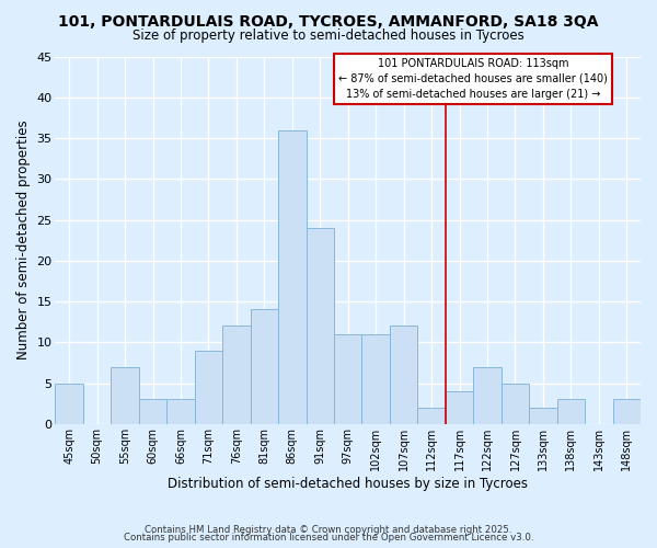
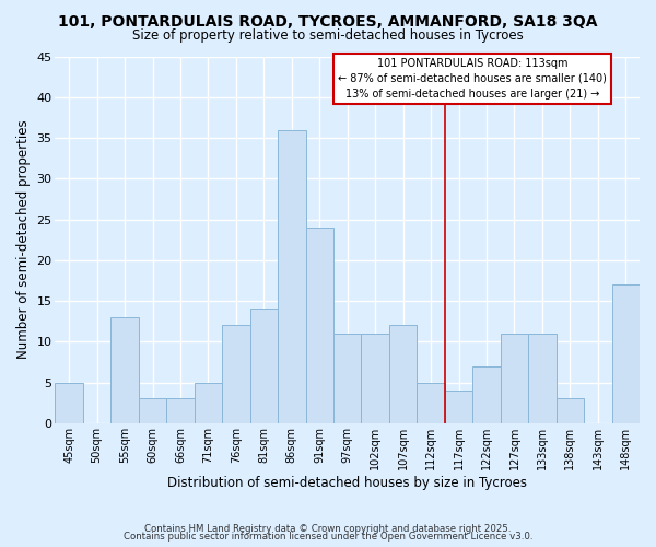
55sqm: 7 -> 13
71sqm: 9 -> 5
112sqm: 2 -> 5
127sqm: 5 -> 11
133sqm: 2 -> 11
148sqm: 3 -> 17
